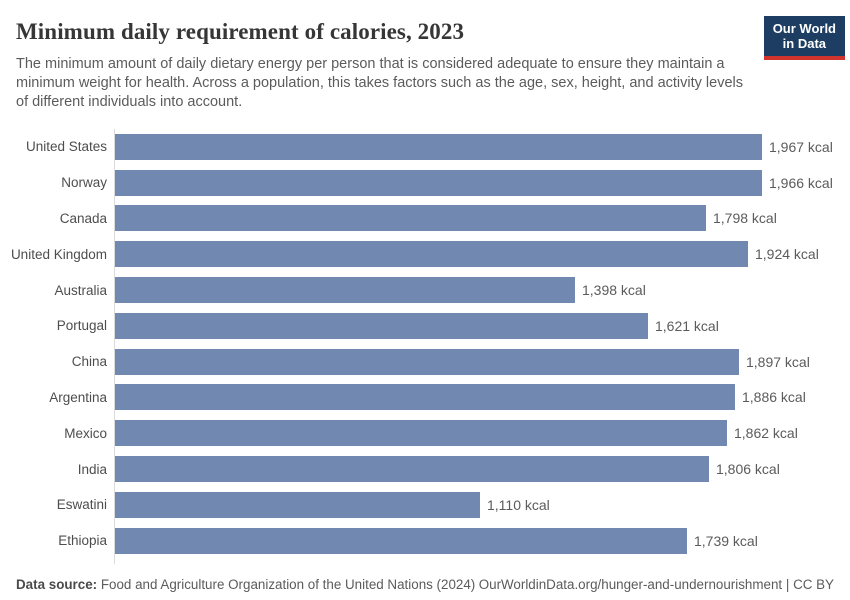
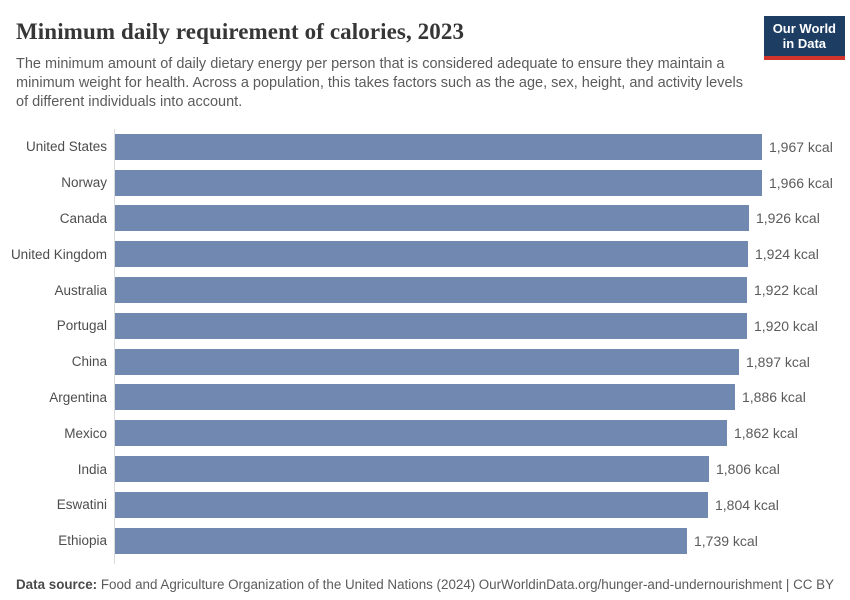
Canada: 1,798 -> 1,926
Australia: 1,398 -> 1,922
Portugal: 1,621 -> 1,920
Eswatini: 1,110 -> 1,804
